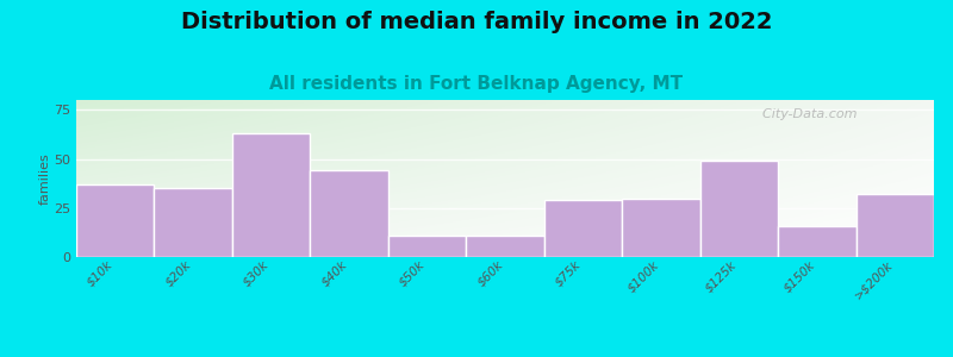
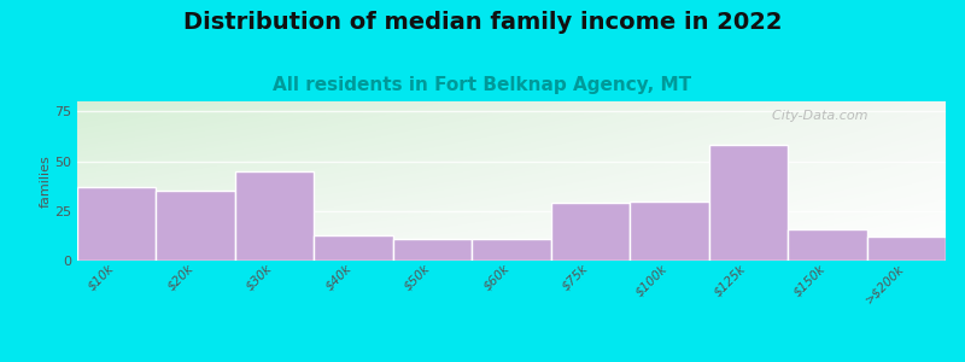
$30k: 63 -> 45
$40k: 44 -> 13
$125k: 49 -> 58
>$200k: 32 -> 12
